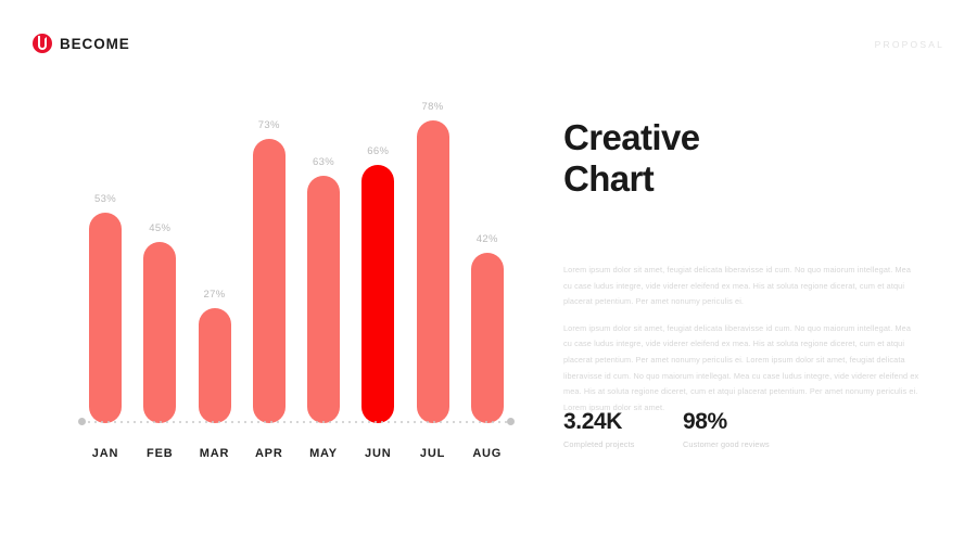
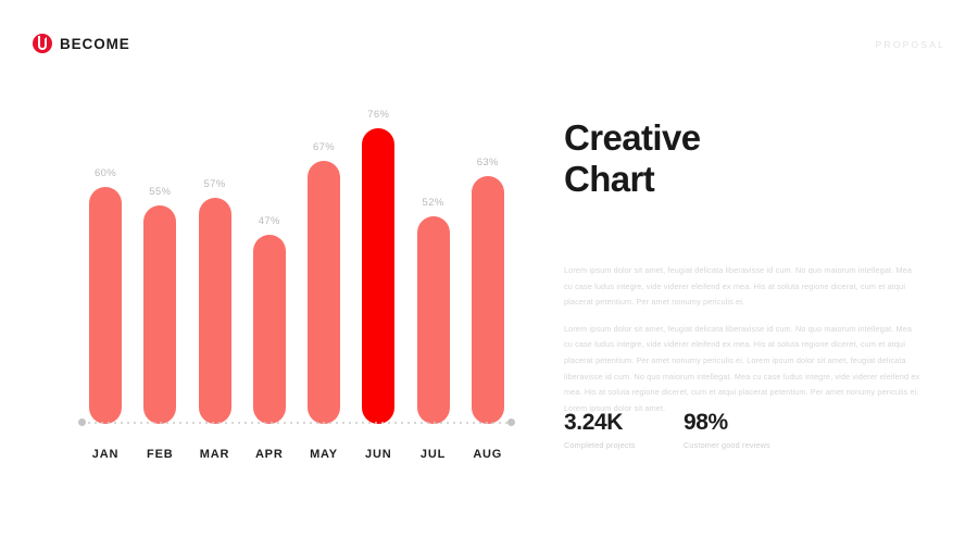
JAN: 53% -> 60%
FEB: 45% -> 55%
MAR: 27% -> 57%
APR: 73% -> 47%
MAY: 63% -> 67%
JUN: 66% -> 76%
JUL: 78% -> 52%
AUG: 42% -> 63%
